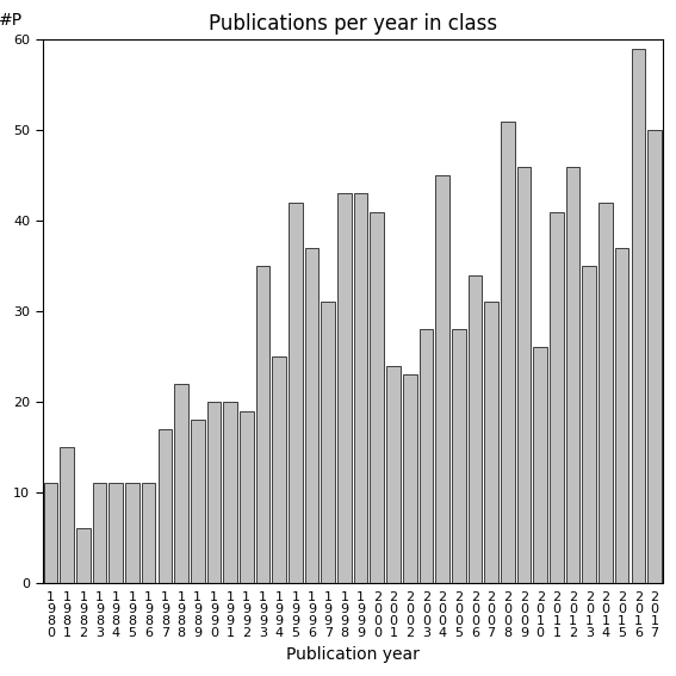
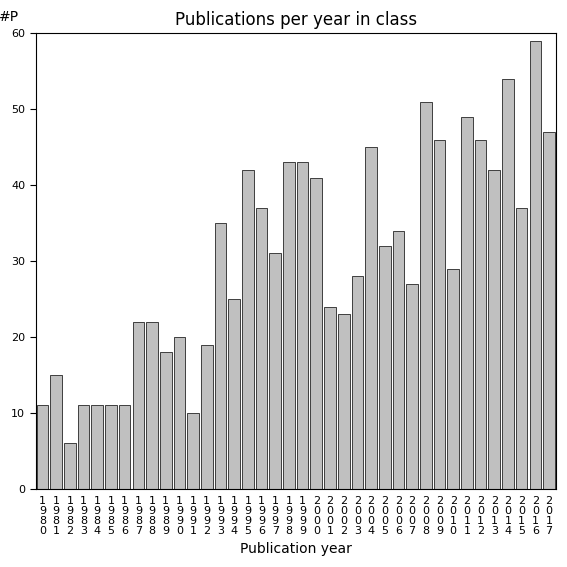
1 9 8 7: 17 -> 22
1 9 9 1: 20 -> 10
2 0 0 5: 28 -> 32
2 0 0 7: 31 -> 27
2 0 1 0: 26 -> 29
2 0 1 1: 41 -> 49
2 0 1 3: 35 -> 42
2 0 1 4: 42 -> 54
2 0 1 7: 50 -> 47
